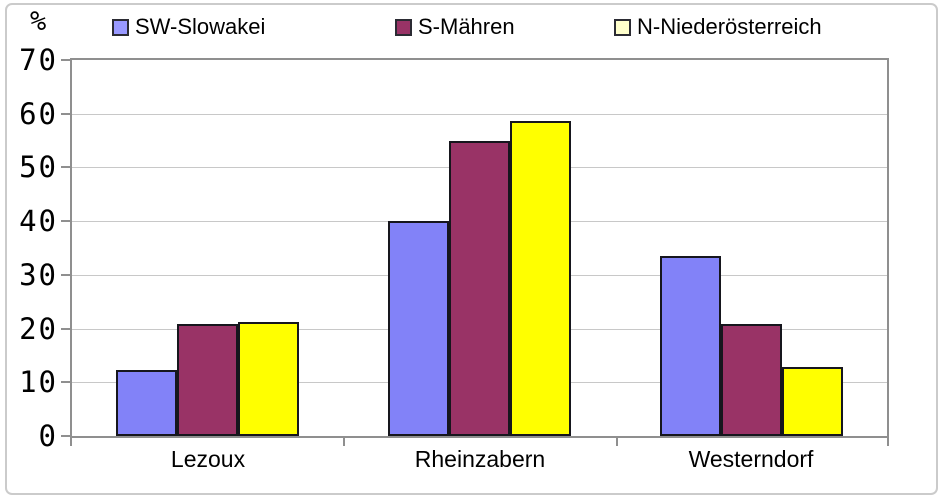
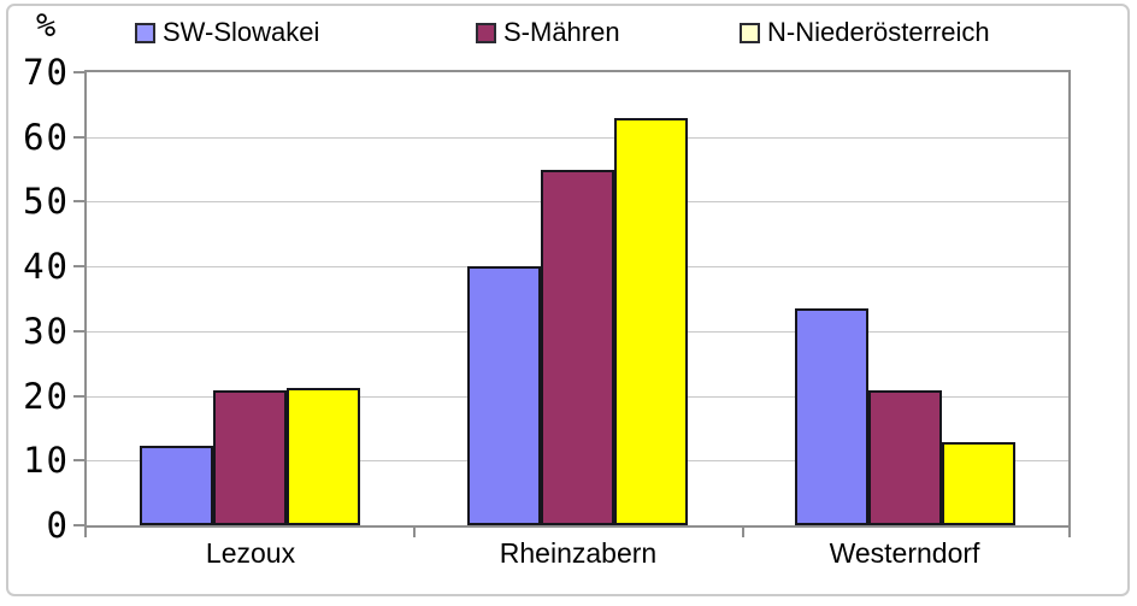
N-Niederösterreich/Rheinzabern: 59 -> 63
